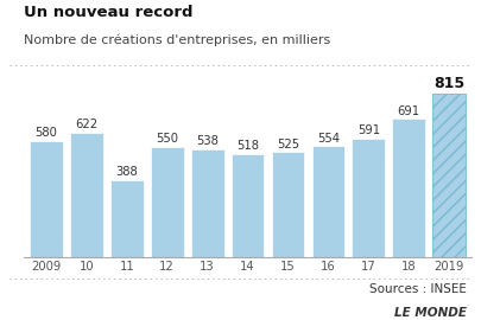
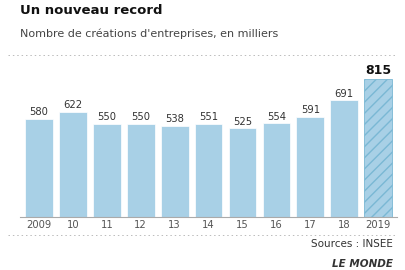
11: 388 -> 550
14: 518 -> 551
